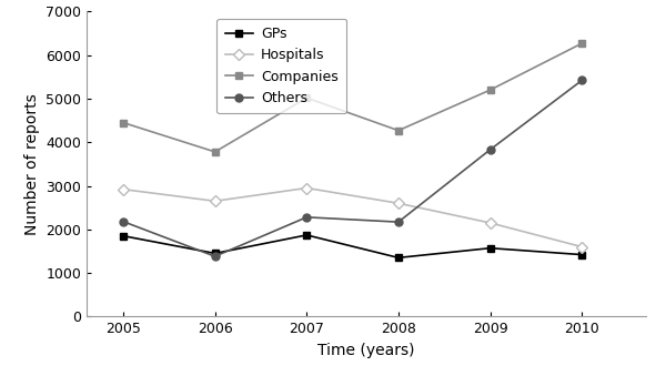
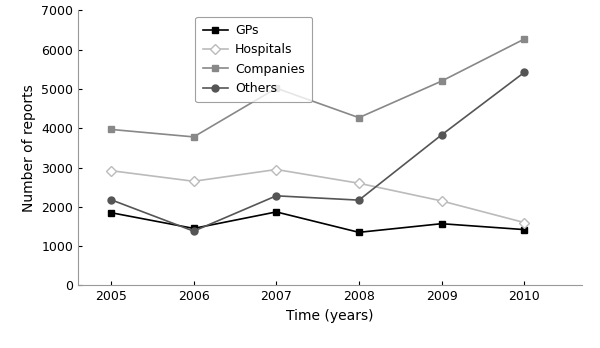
Companies/2005: 4450 -> 3970
